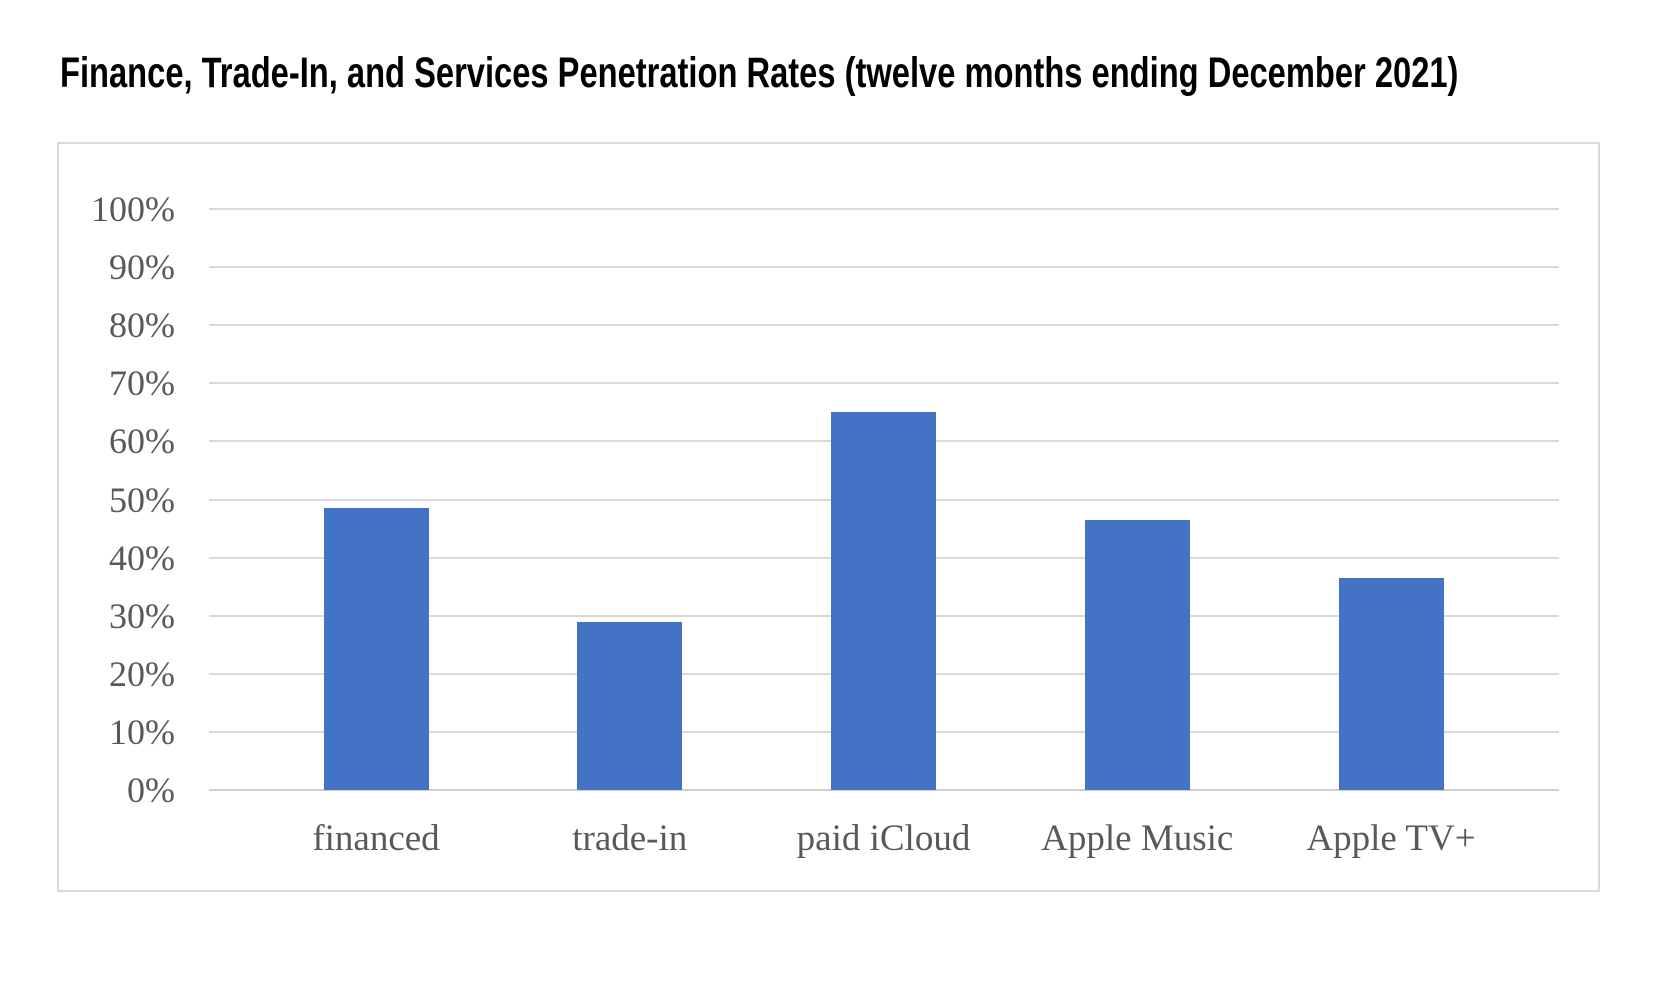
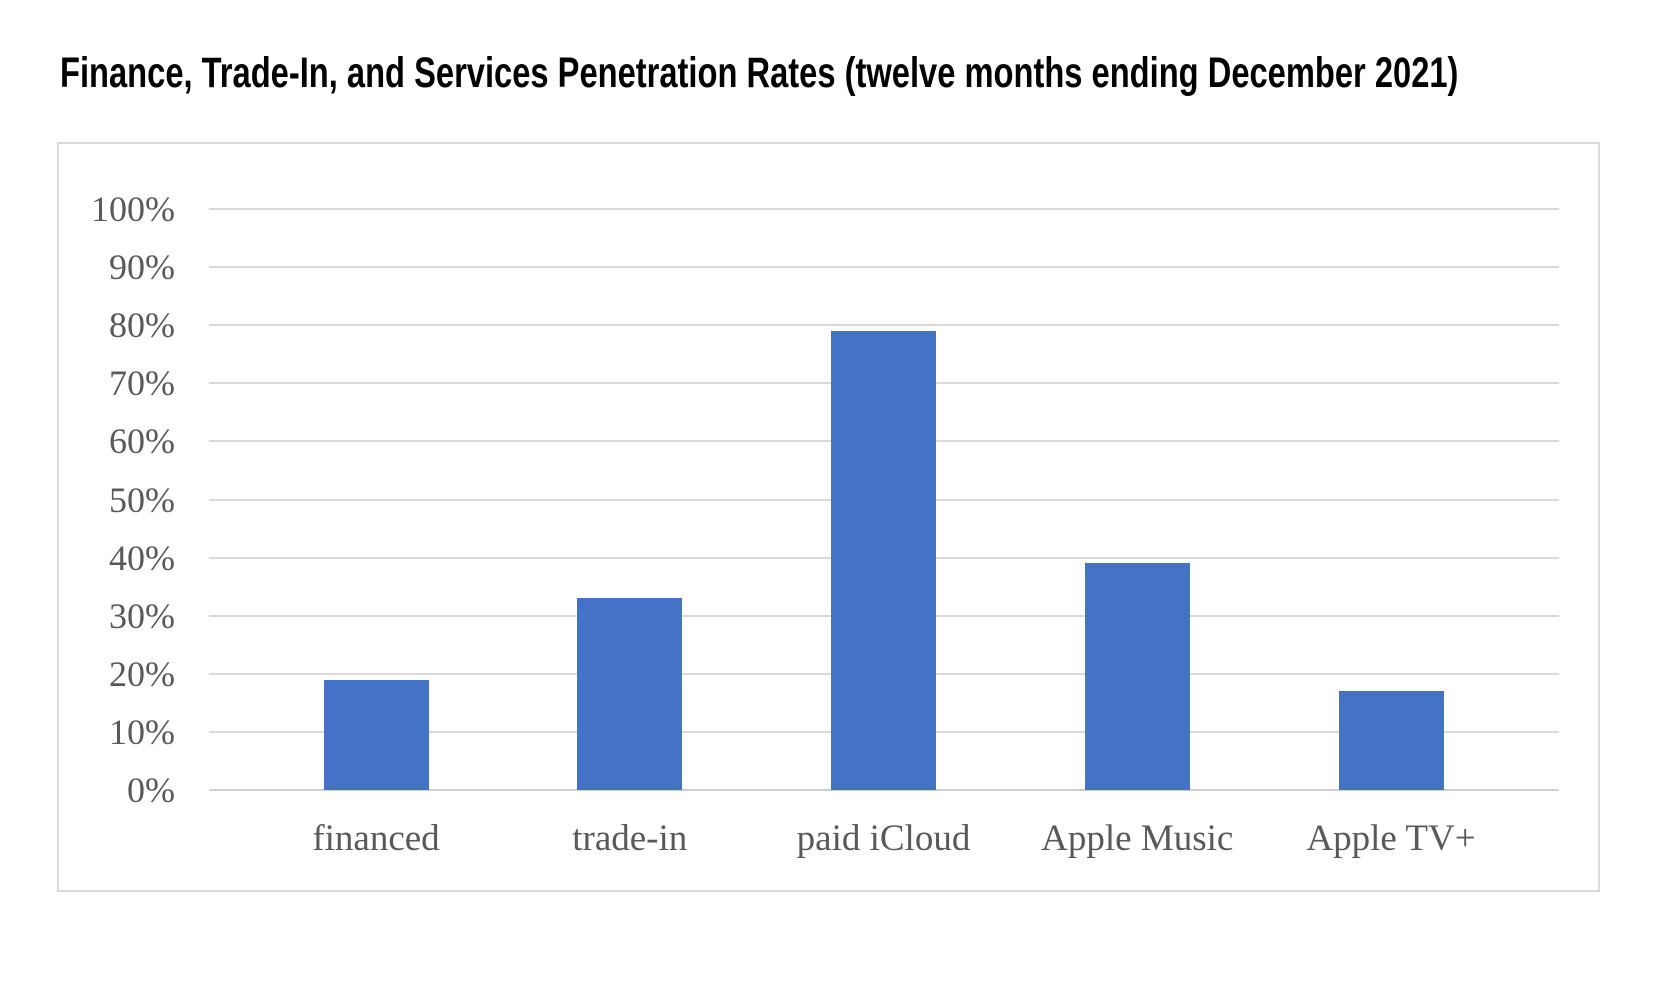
financed: 48% -> 19%
trade-in: 29% -> 33%
paid iCloud: 65% -> 79%
Apple Music: 46% -> 39%
Apple TV+: 36% -> 17%
